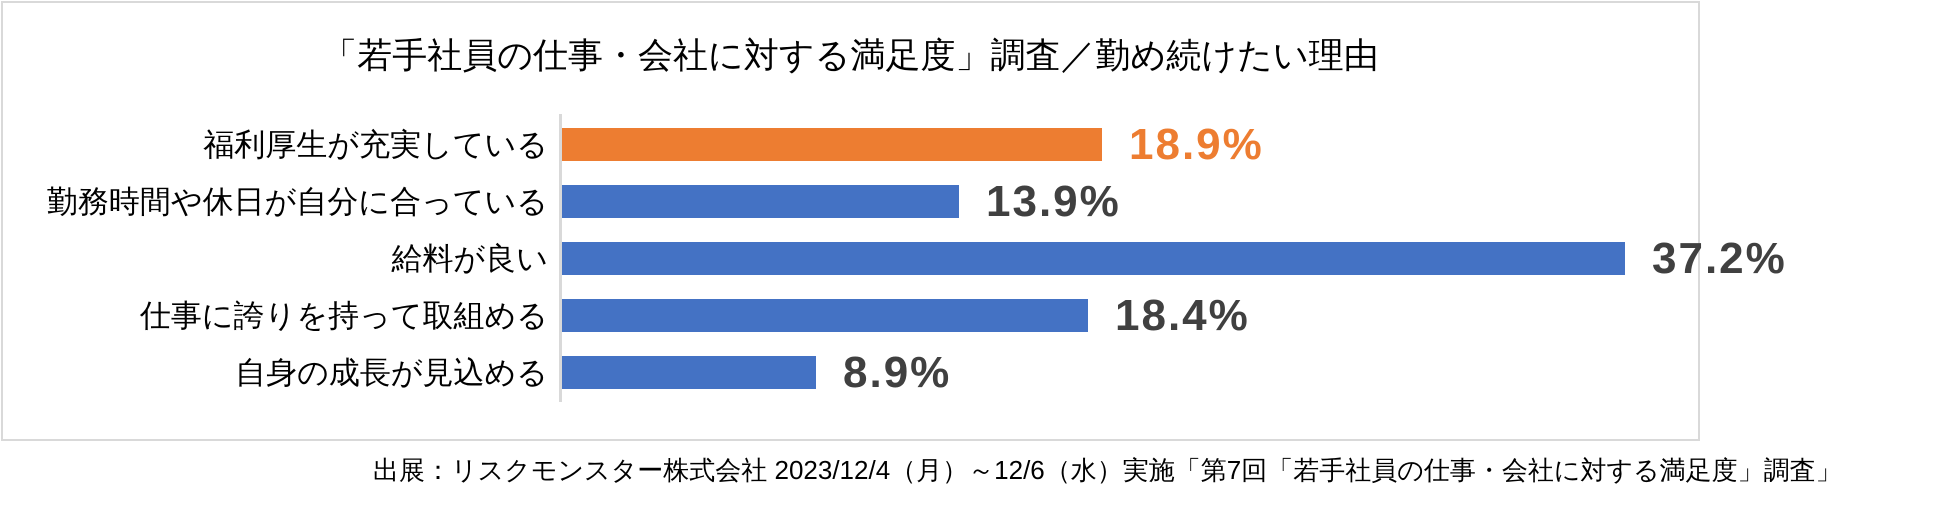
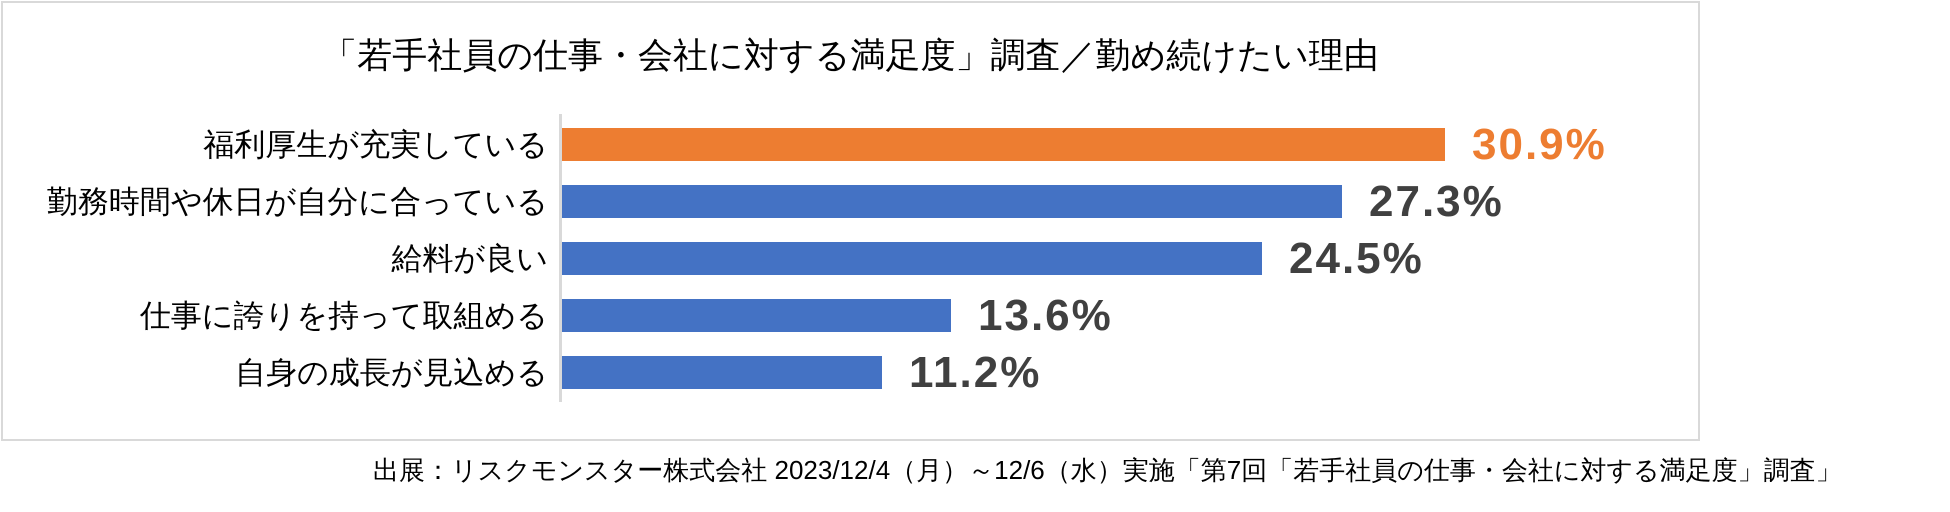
福利厚生が充実している: 18.9% -> 30.9%
勤務時間や休日が自分に合っている: 13.9% -> 27.3%
給料が良い: 37.2% -> 24.5%
仕事に誇りを持って取組める: 18.4% -> 13.6%
自身の成長が見込める: 8.9% -> 11.2%
